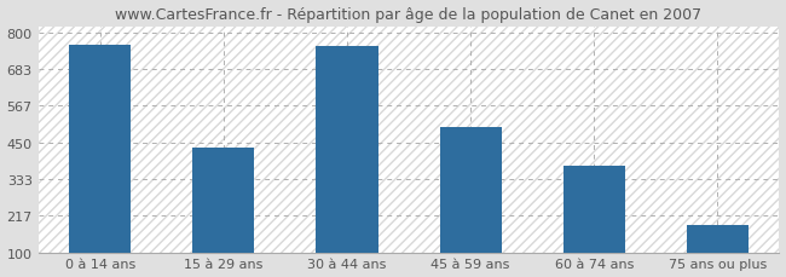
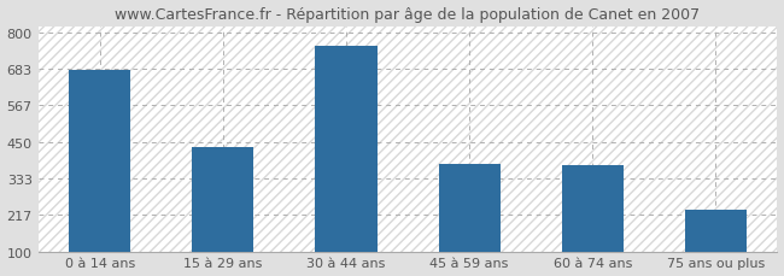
0 à 14 ans: 760 -> 680
45 à 59 ans: 498 -> 380
75 ans ou plus: 185 -> 235
